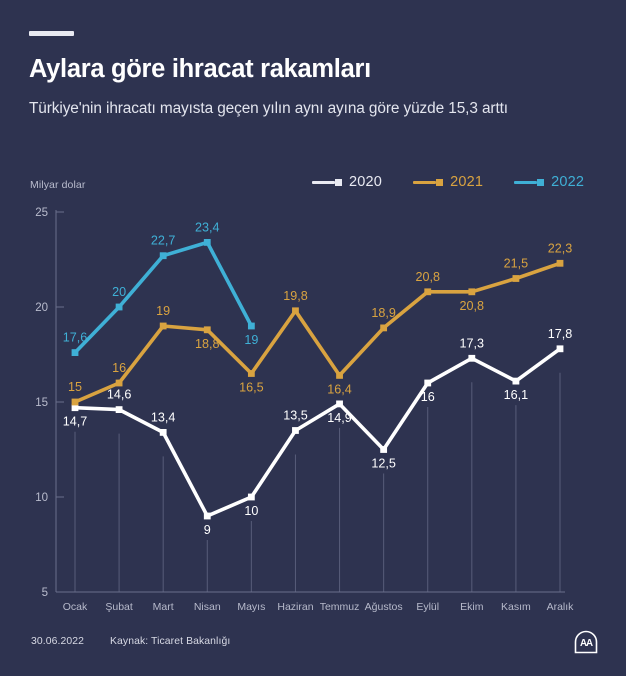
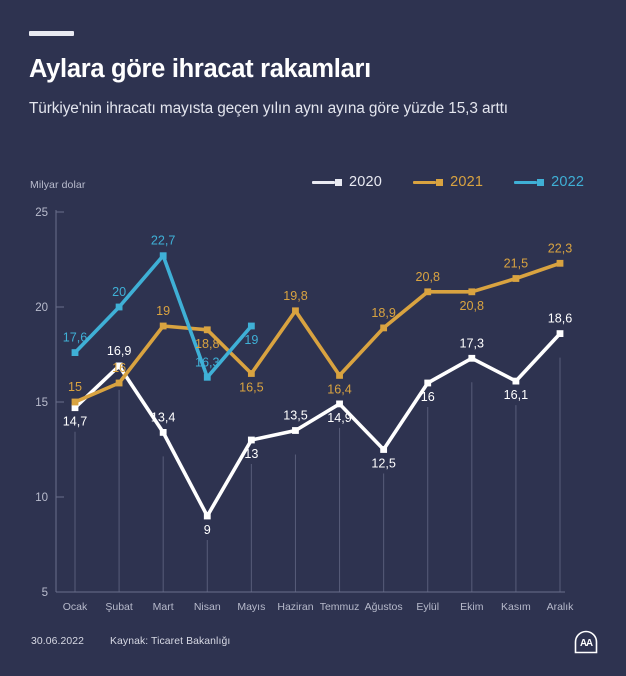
2020/Şubat: 14,6 -> 16,9
2022/Nisan: 23,4 -> 16,3
2020/Mayıs: 10 -> 13
2020/Aralık: 17,8 -> 18,6
